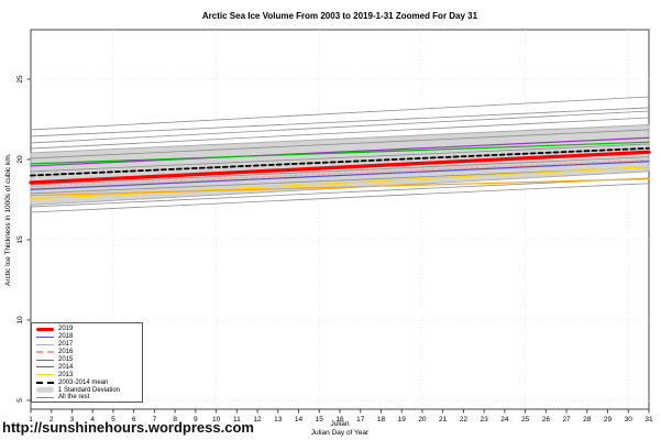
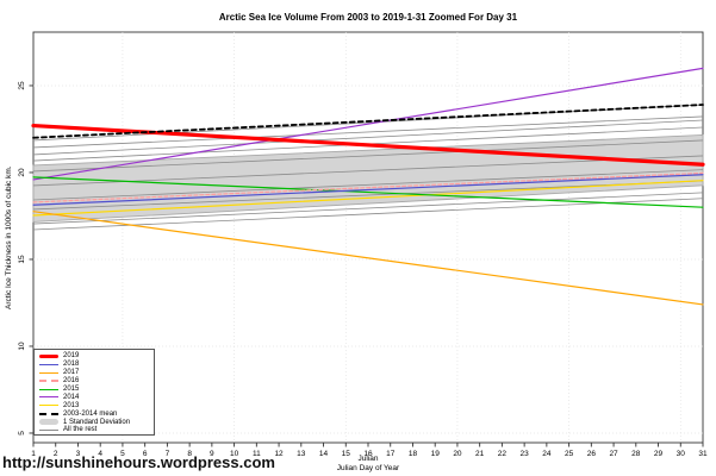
2019/1: 18.6 -> 22.7
2003-2014 mean/1: 19.0 -> 22.0
2017/31: 18.8 -> 12.4
2015/31: 21.1 -> 18.0
2014/31: 21.4 -> 26.0
2003-2014 mean/31: 20.7 -> 23.9
